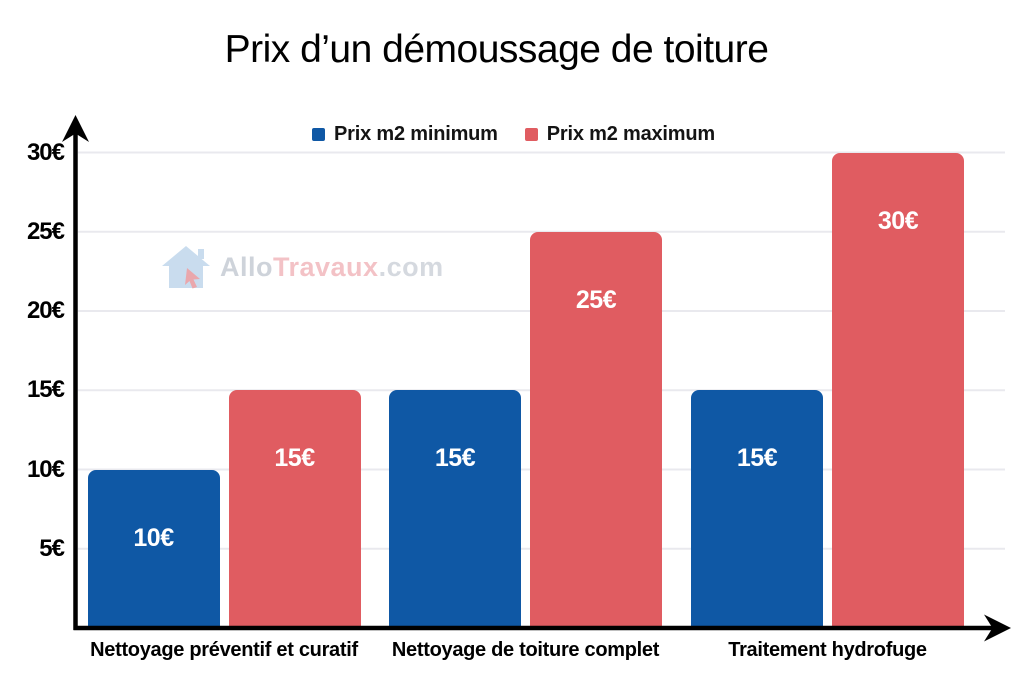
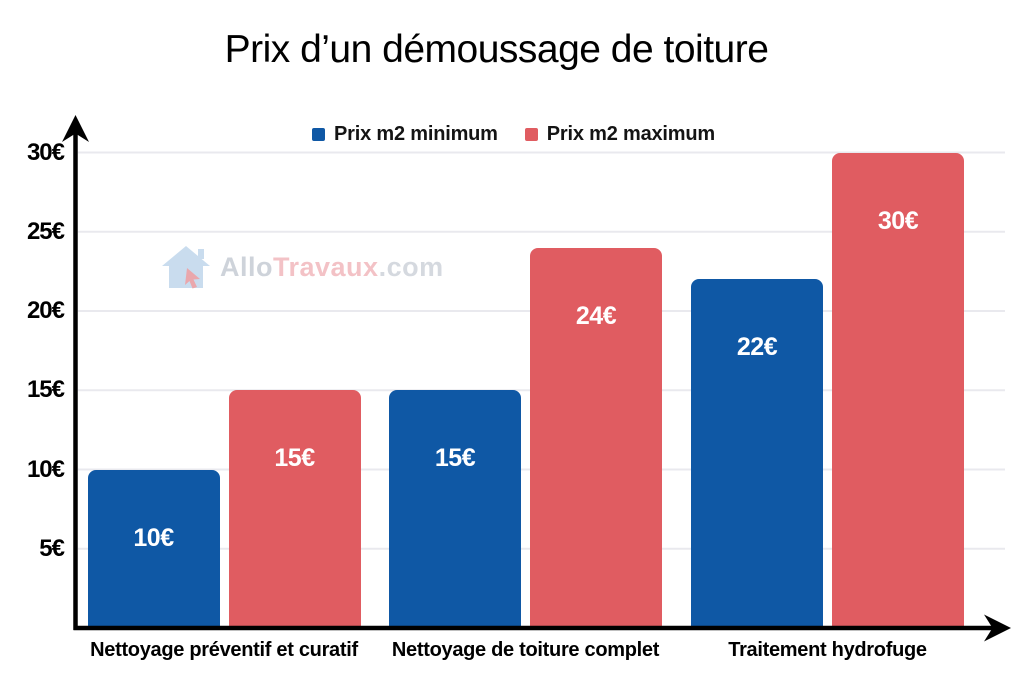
Prix m2 maximum/Nettoyage de toiture complet: 25 -> 24
Prix m2 minimum/Traitement hydrofuge: 15 -> 22
